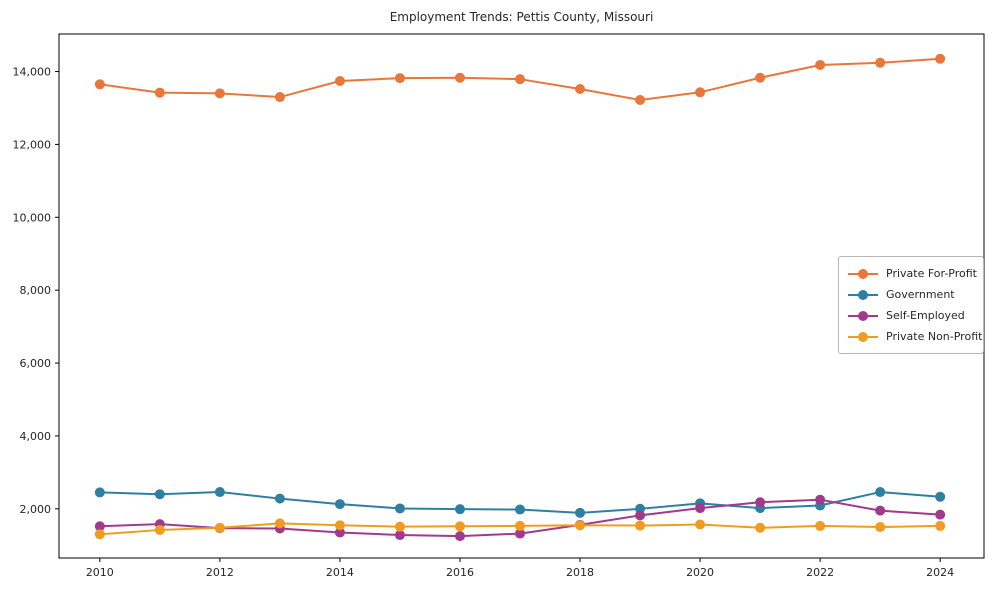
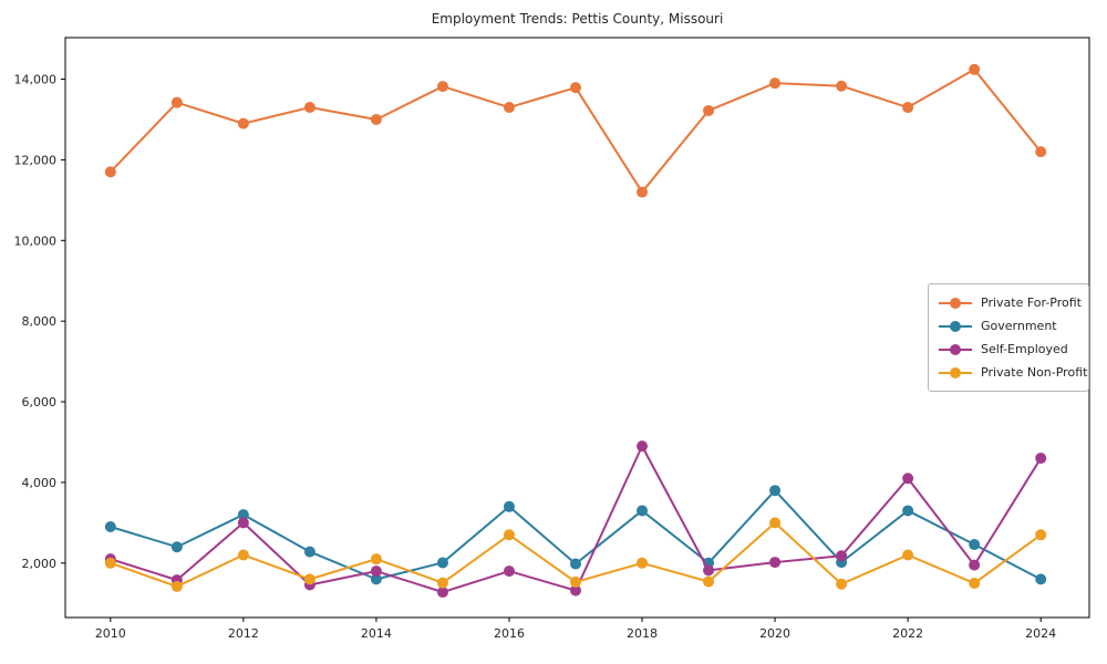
Private For-Profit/2010: 13600 -> 11700
Government/2010: 2400 -> 2900
Self-Employed/2010: 1500 -> 2100
Private Non-Profit/2010: 1300 -> 2000
Private For-Profit/2012: 13400 -> 12900
Government/2012: 2500 -> 3200
Self-Employed/2012: 1500 -> 3000
Private Non-Profit/2012: 1500 -> 2200
Private For-Profit/2014: 13700 -> 13000
Government/2014: 2100 -> 1600
Self-Employed/2014: 1400 -> 1800
Private Non-Profit/2014: 1600 -> 2100
Private For-Profit/2016: 13800 -> 13300
Government/2016: 2000 -> 3400
Self-Employed/2016: 1200 -> 1800
Private Non-Profit/2016: 1500 -> 2700
Private For-Profit/2018: 13500 -> 11200
Government/2018: 1900 -> 3300
Self-Employed/2018: 1600 -> 4900
Private Non-Profit/2018: 1600 -> 2000
Private For-Profit/2020: 13400 -> 13900
Government/2020: 2200 -> 3800
Private Non-Profit/2020: 1600 -> 3000
Private For-Profit/2022: 14200 -> 13300
Government/2022: 2100 -> 3300
Self-Employed/2022: 2200 -> 4100
Private Non-Profit/2022: 1500 -> 2200
Private For-Profit/2024: 14400 -> 12200
Government/2024: 2300 -> 1600
Self-Employed/2024: 1800 -> 4600
Private Non-Profit/2024: 1500 -> 2700
